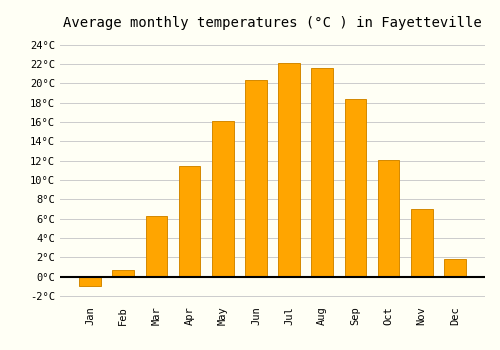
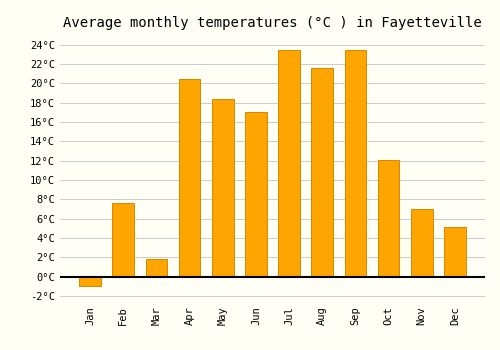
Feb: 0.7°C -> 7.6°C
Mar: 6.3°C -> 1.8°C
Apr: 11.5°C -> 20.4°C
May: 16.1°C -> 18.4°C
Jun: 20.3°C -> 17.0°C
Jul: 22.1°C -> 23.4°C
Sep: 18.4°C -> 23.4°C
Dec: 1.8°C -> 5.2°C
